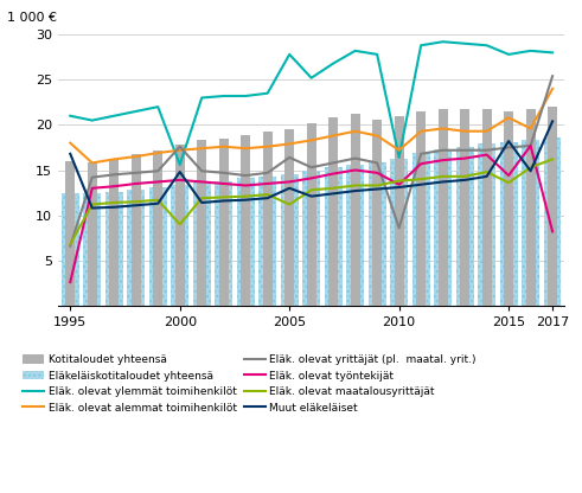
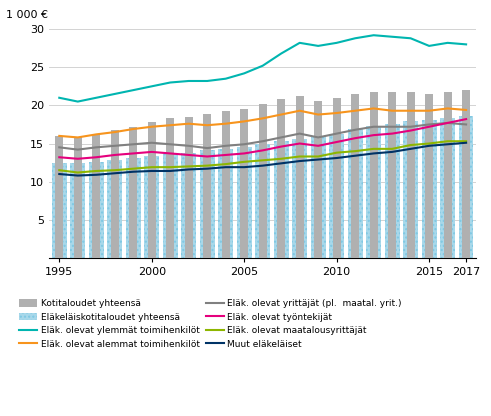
Eläk. olevat alemmat toimihenkilöt/1995: 18.0 -> 16.0
Eläk. olevat yrittäjät (pl. maatal. yrit.)/1995: 6.6 -> 14.5
Eläk. olevat työntekijät/1995: 2.6 -> 13.2
Eläk. olevat maatalousyrittäjät/1995: 6.8 -> 11.5
Muut eläkeläiset/1995: 16.8 -> 11.0
Eläk. olevat ylemmät toimihenkilöt/2000: 15.6 -> 22.5
Eläk. olevat yrittäjät (pl. maatal. yrit.)/2000: 17.6 -> 15.1
Eläk. olevat maatalousyrittäjät/2000: 9.0 -> 11.9
Muut eläkeläiset/2000: 14.8 -> 11.4
Eläk. olevat ylemmät toimihenkilöt/2005: 27.8 -> 24.2
Eläk. olevat yrittäjät (pl. maatal. yrit.)/2005: 16.4 -> 14.9
Eläk. olevat maatalousyrittäjät/2005: 11.2 -> 12.6
Muut eläkeläiset/2005: 13.0 -> 11.9
Eläk. olevat ylemmät toimihenkilöt/2010: 16.4 -> 28.2
Eläk. olevat alemmat toimihenkilöt/2010: 17.2 -> 19.0
Eläk. olevat yrittäjät (pl. maatal. yrit.)/2010: 8.6 -> 16.3
Eläk. olevat työntekijät/2010: 13.4 -> 15.2
Eläk. olevat alemmat toimihenkilöt/2015: 20.8 -> 19.3
Eläk. olevat työntekijät/2015: 14.4 -> 17.2
Eläk. olevat maatalousyrittäjät/2015: 13.6 -> 15.0
Muut eläkeläiset/2015: 18.2 -> 14.7
Eläk. olevat alemmat toimihenkilöt/2017: 24.0 -> 19.4
Eläk. olevat yrittäjät (pl. maatal. yrit.)/2017: 25.4 -> 17.5
Eläk. olevat työntekijät/2017: 8.2 -> 18.2
Eläk. olevat maatalousyrittäjät/2017: 16.2 -> 15.3
Muut eläkeläiset/2017: 20.4 -> 15.1
